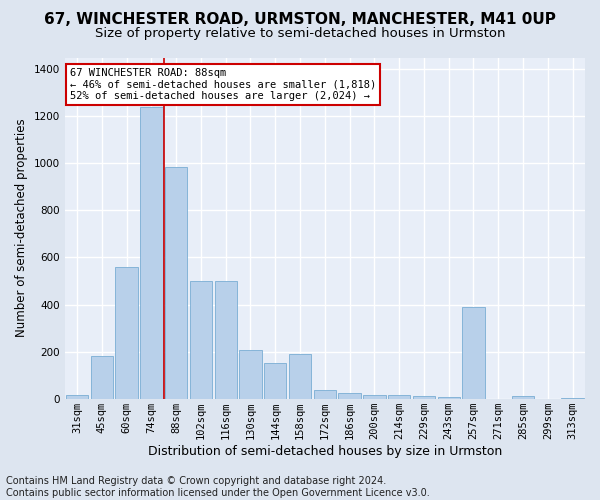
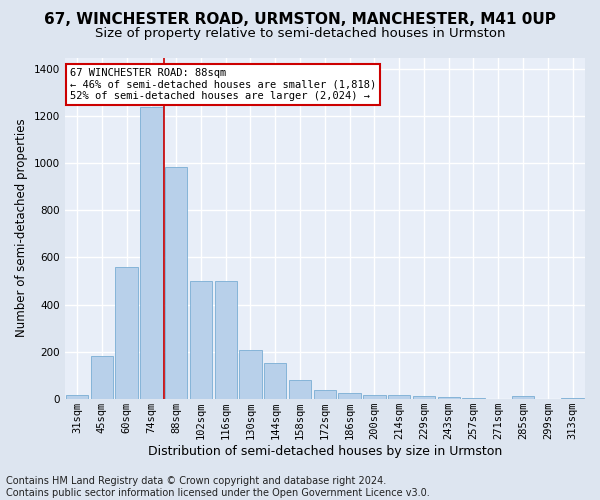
158sqm: 190 -> 80
257sqm: 390 -> 2
